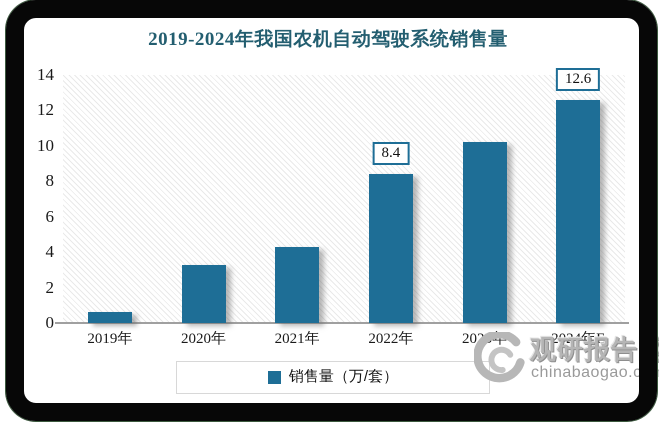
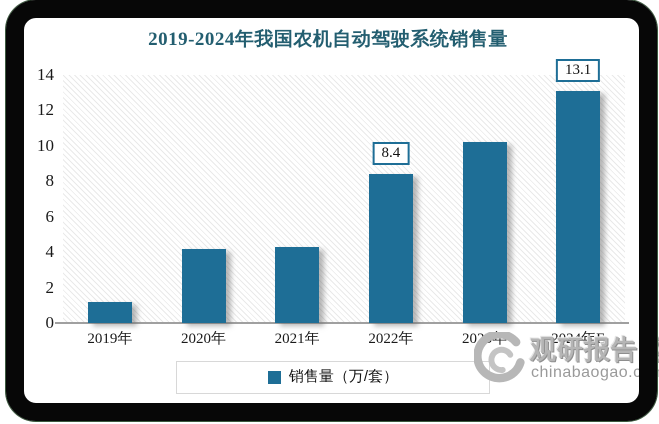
2019年: 0.6 -> 1.2
2020年: 3.3 -> 4.2
2024年E: 12.6 -> 13.1
